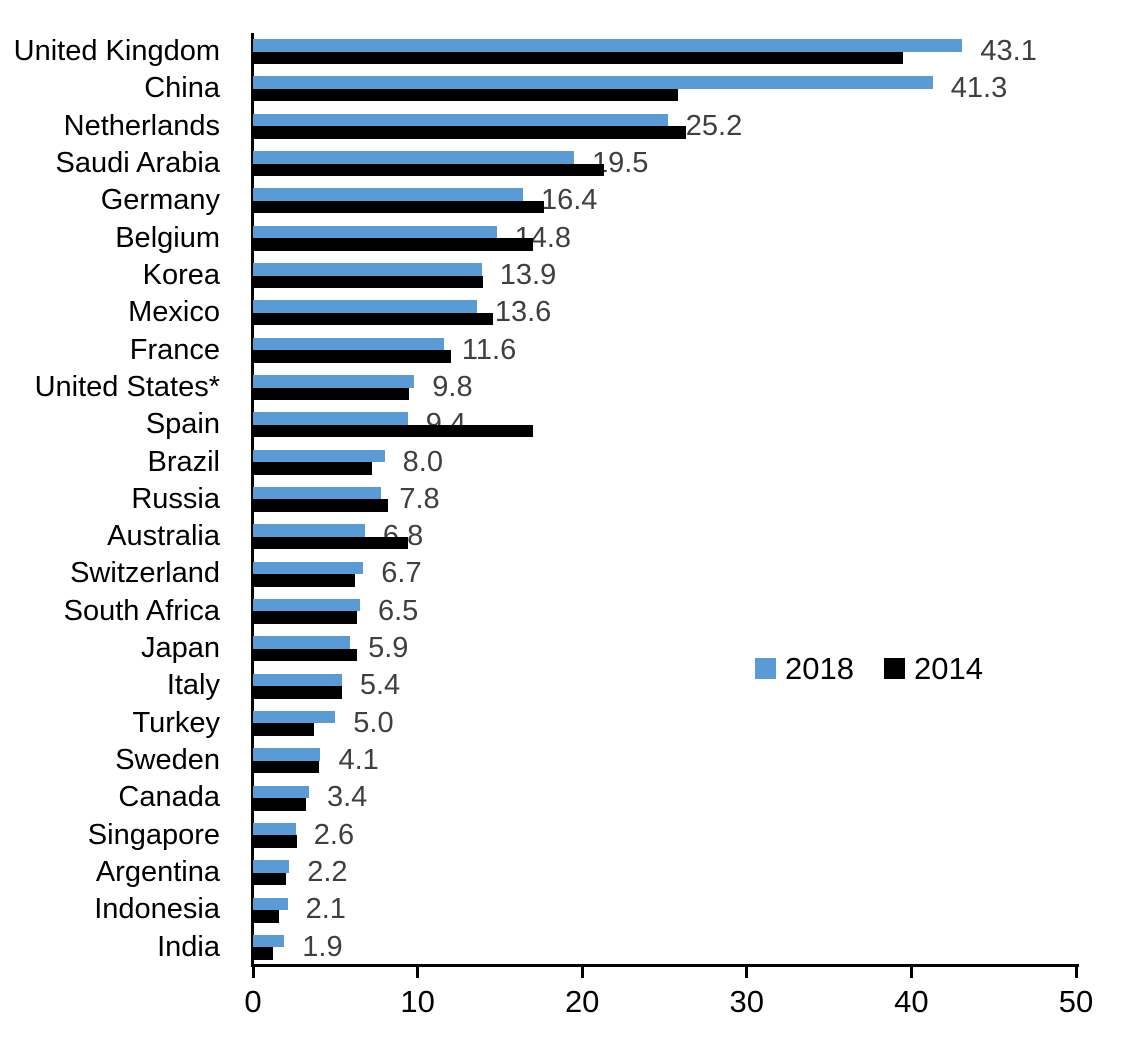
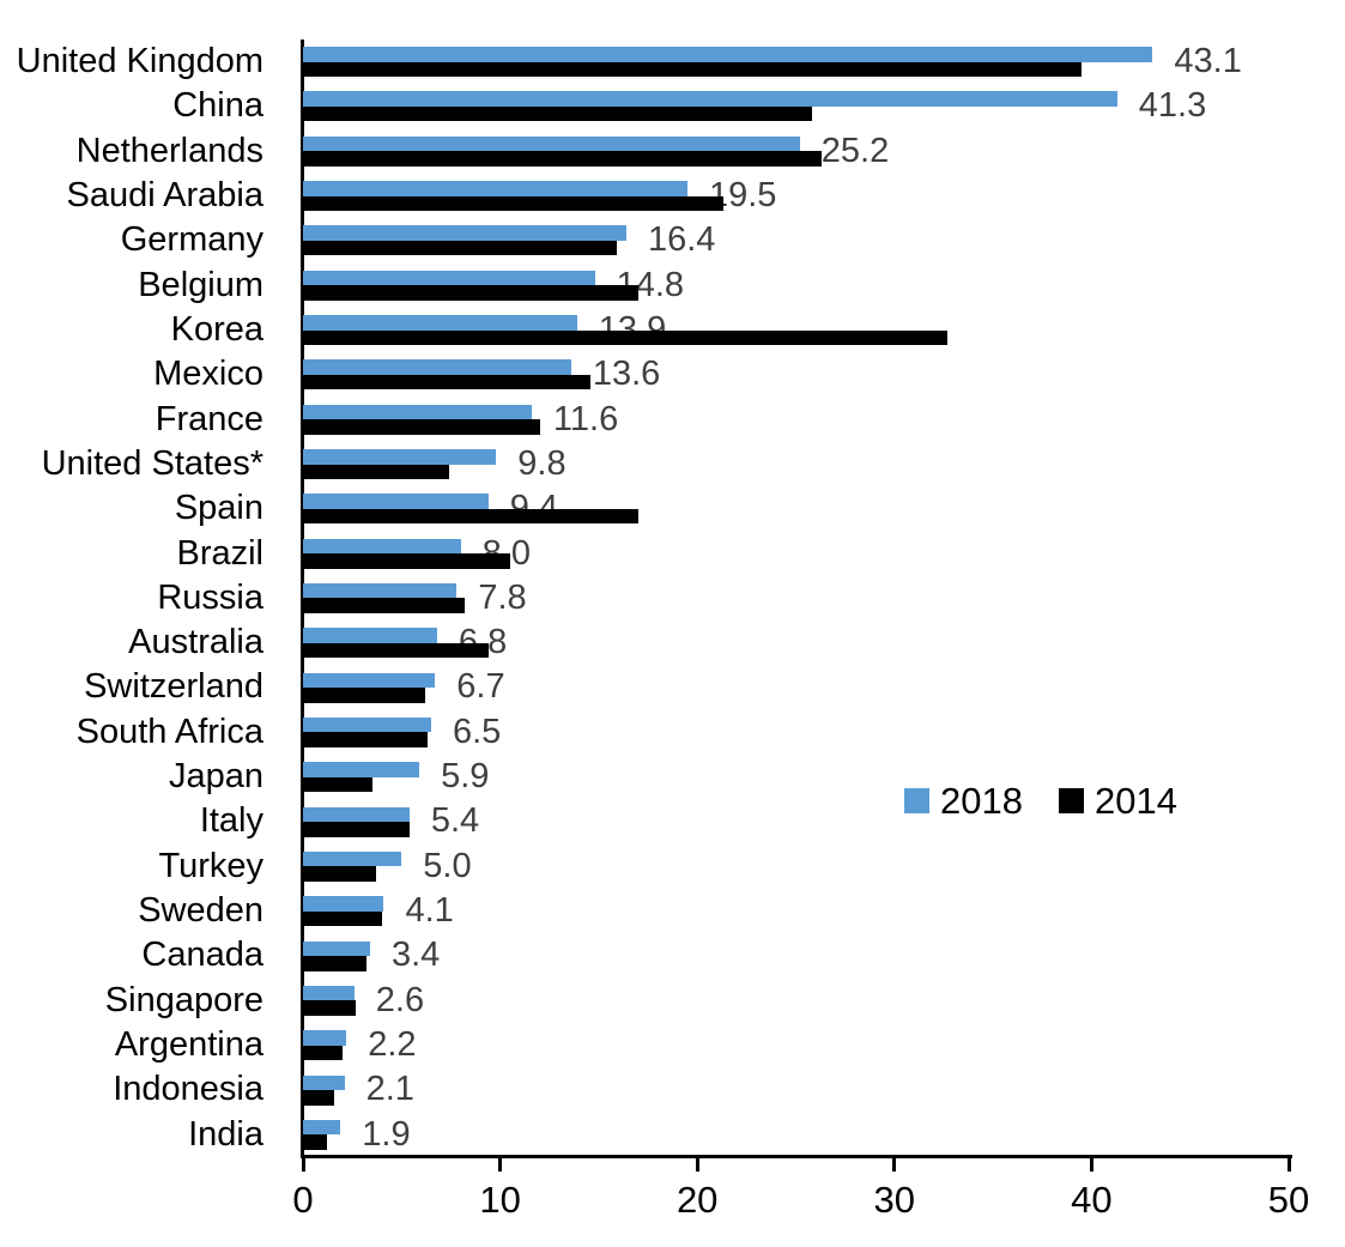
2014/Germany: 17.7 -> 15.9
2014/Korea: 14.0 -> 32.7
2014/United States*: 9.5 -> 7.4
2014/Brazil: 7.2 -> 10.5
2014/Japan: 6.3 -> 3.5
